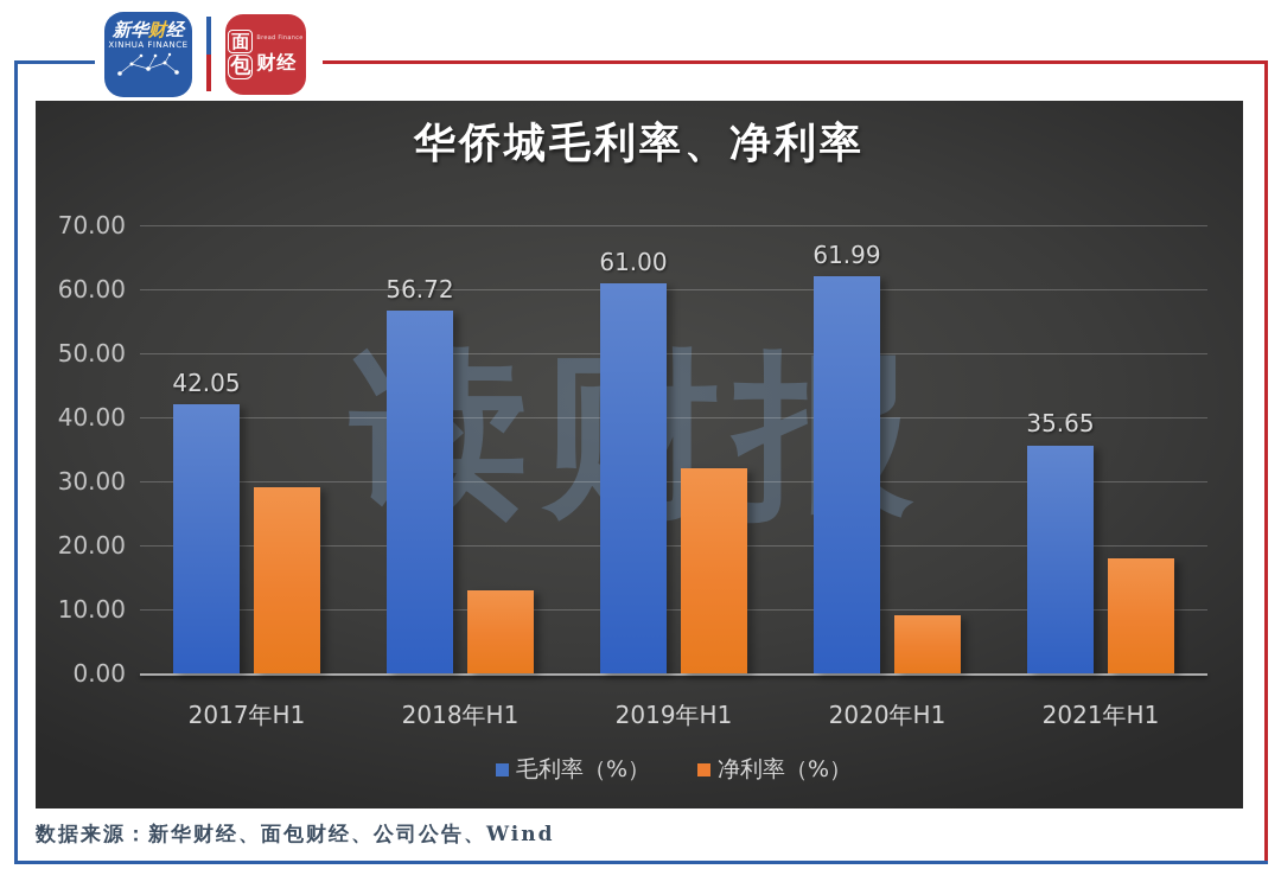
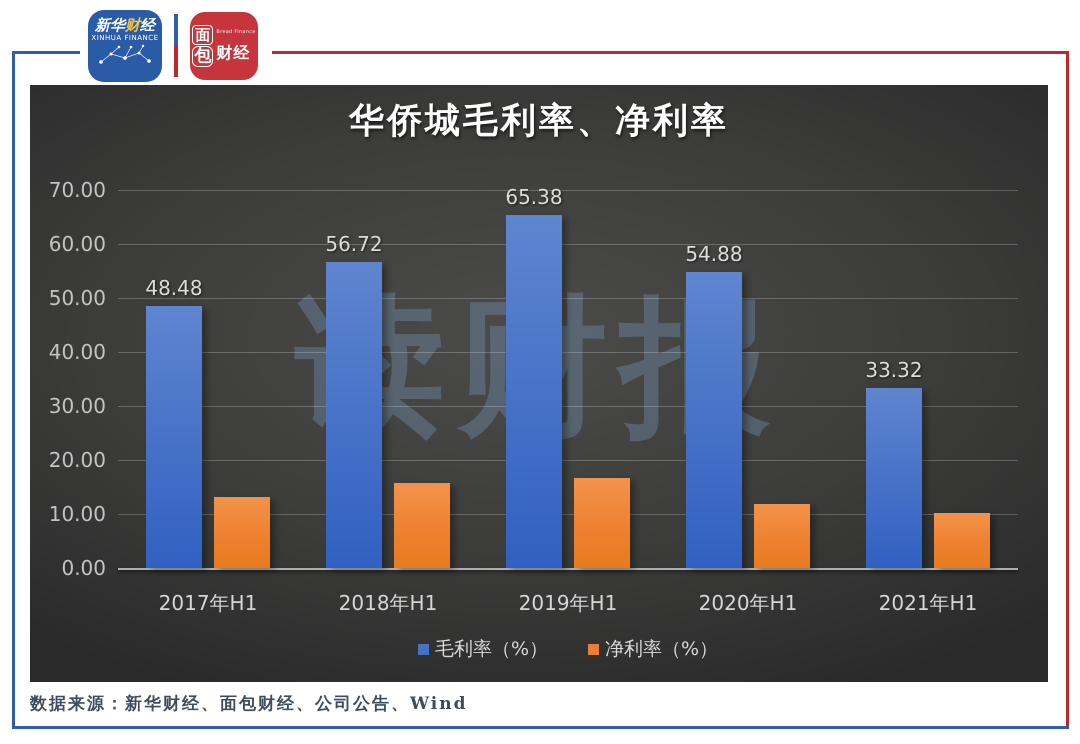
毛利率（%）/2017年H1: 42.05 -> 48.48
净利率（%）/2017年H1: 29 -> 13
净利率（%）/2018年H1: 13 -> 16
毛利率（%）/2019年H1: 61.00 -> 65.38
净利率（%）/2019年H1: 32 -> 17
毛利率（%）/2020年H1: 61.99 -> 54.88
净利率（%）/2020年H1: 9 -> 12
毛利率（%）/2021年H1: 35.65 -> 33.32
净利率（%）/2021年H1: 18 -> 10
